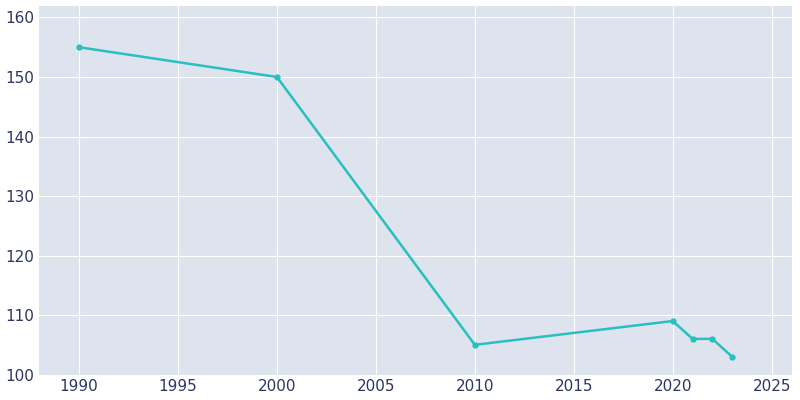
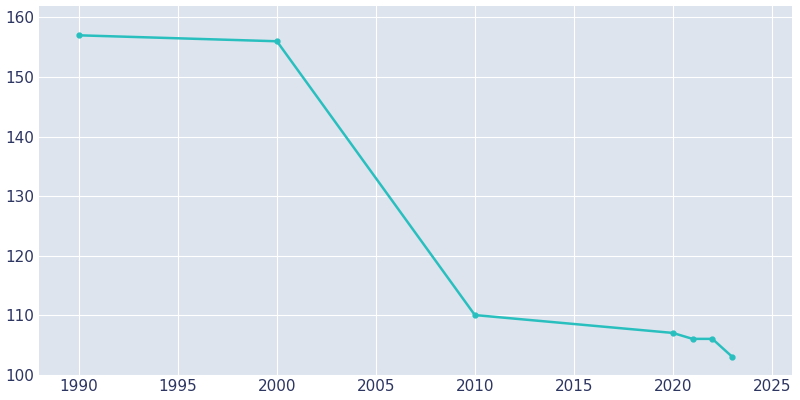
1990: 155 -> 157
2000: 150 -> 156
2010: 105 -> 110
2020: 109 -> 107
